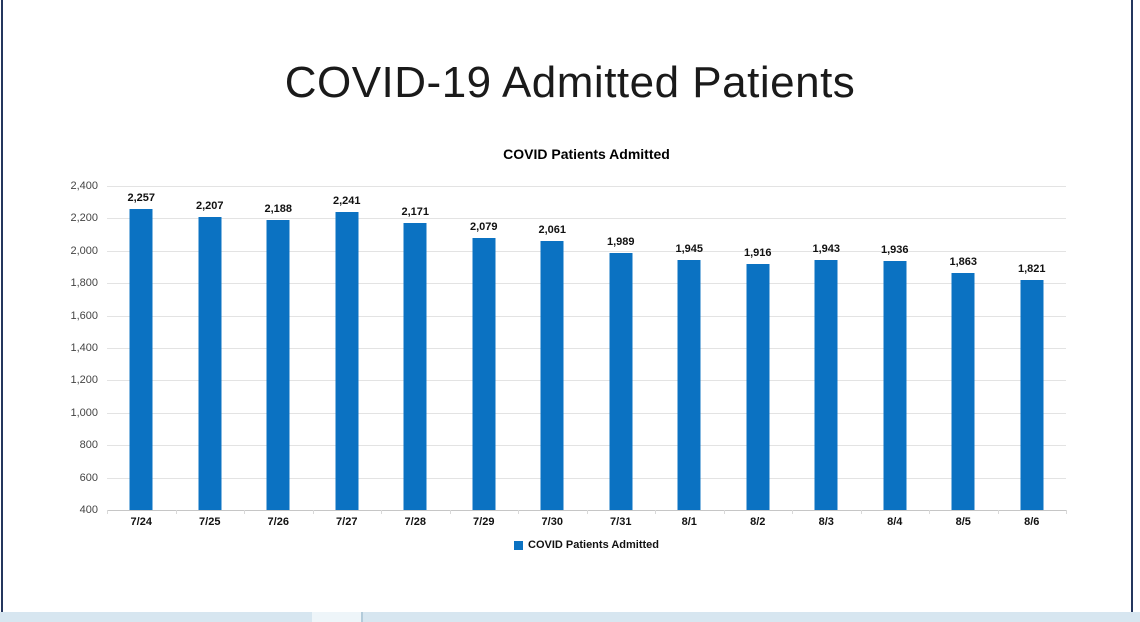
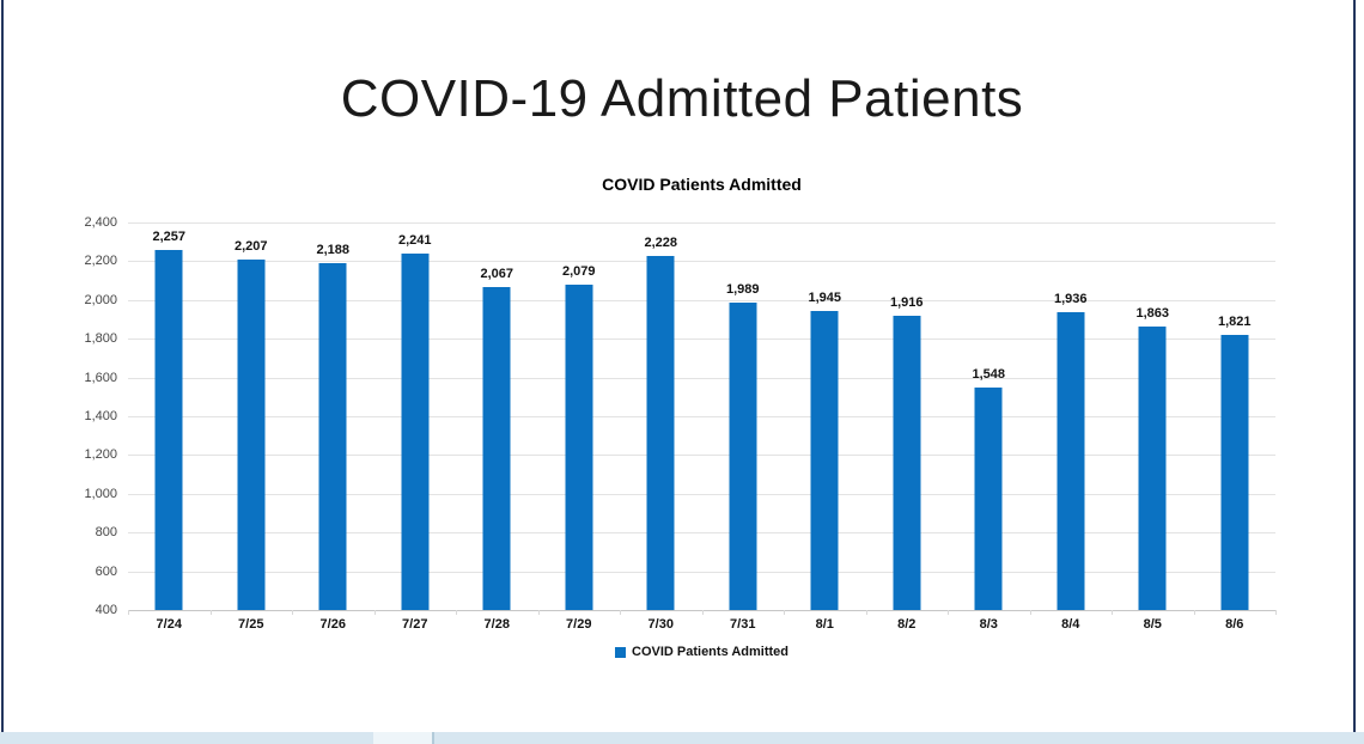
7/28: 2,171 -> 2,067
7/30: 2,061 -> 2,228
8/3: 1,943 -> 1,548
